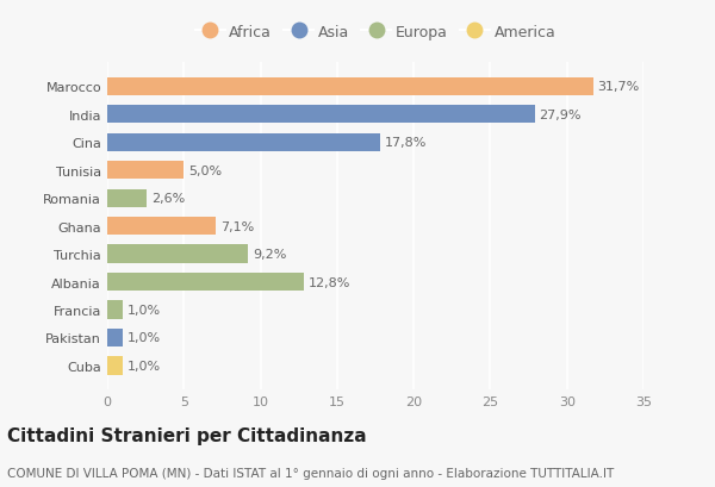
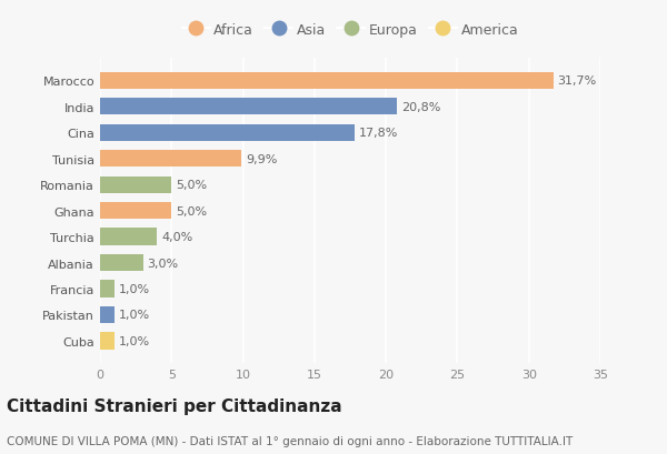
India: 27,9% -> 20,8%
Tunisia: 5,0% -> 9,9%
Romania: 2,6% -> 5,0%
Ghana: 7,1% -> 5,0%
Turchia: 9,2% -> 4,0%
Albania: 12,8% -> 3,0%
